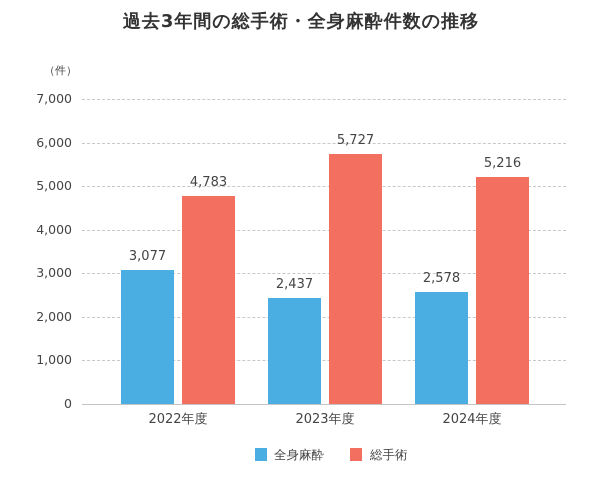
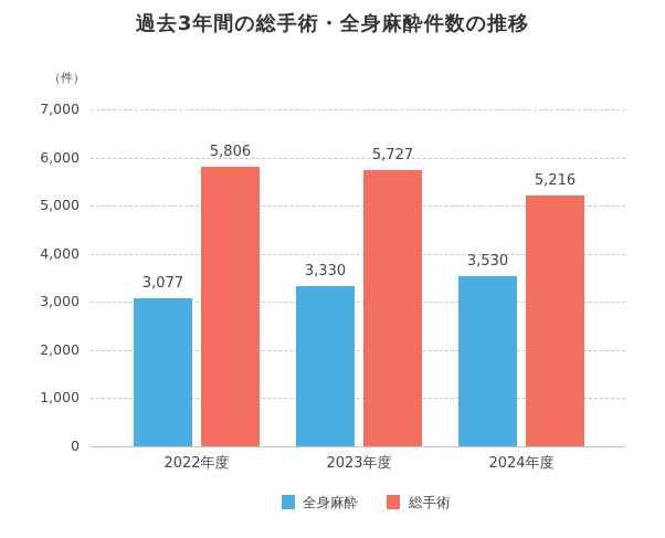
総手術/2022年度: 4,783 -> 5,806
全身麻酔/2023年度: 2,437 -> 3,330
全身麻酔/2024年度: 2,578 -> 3,530
